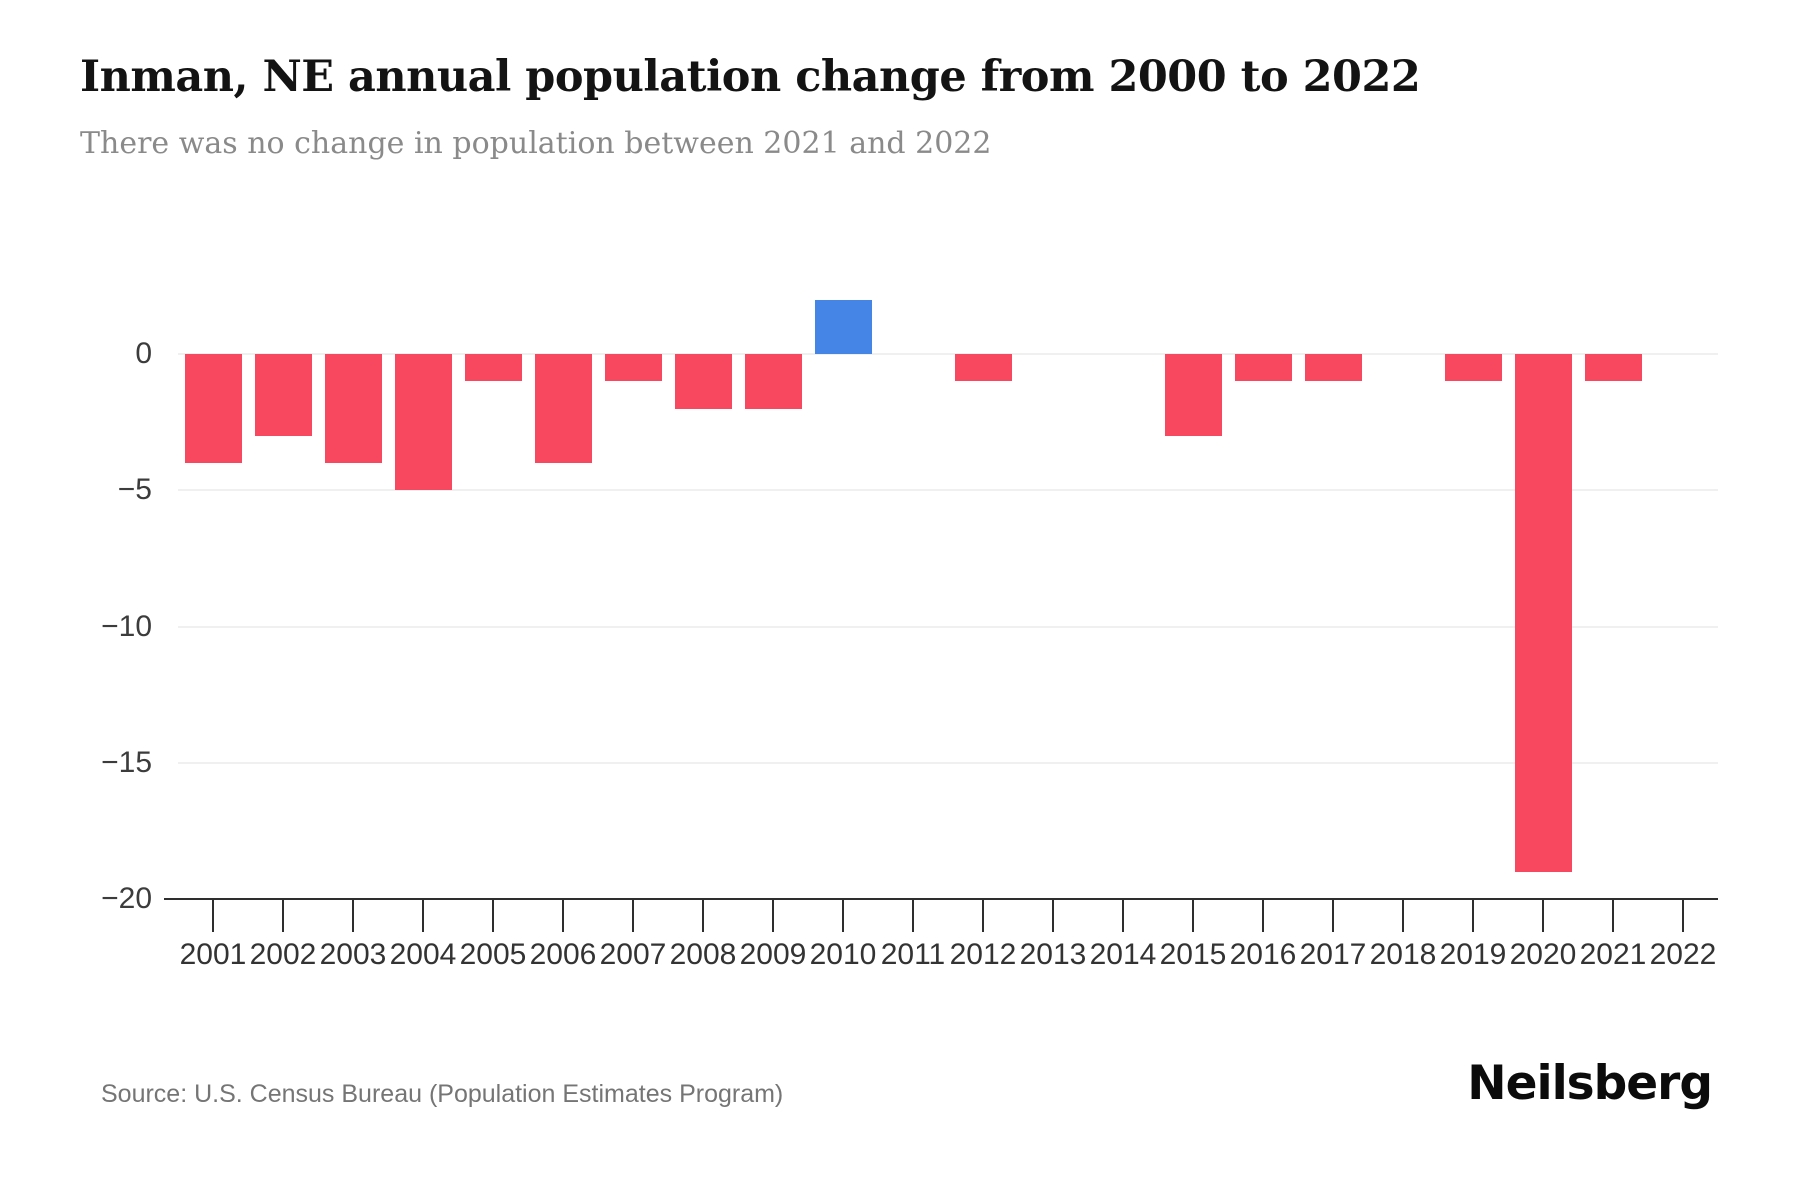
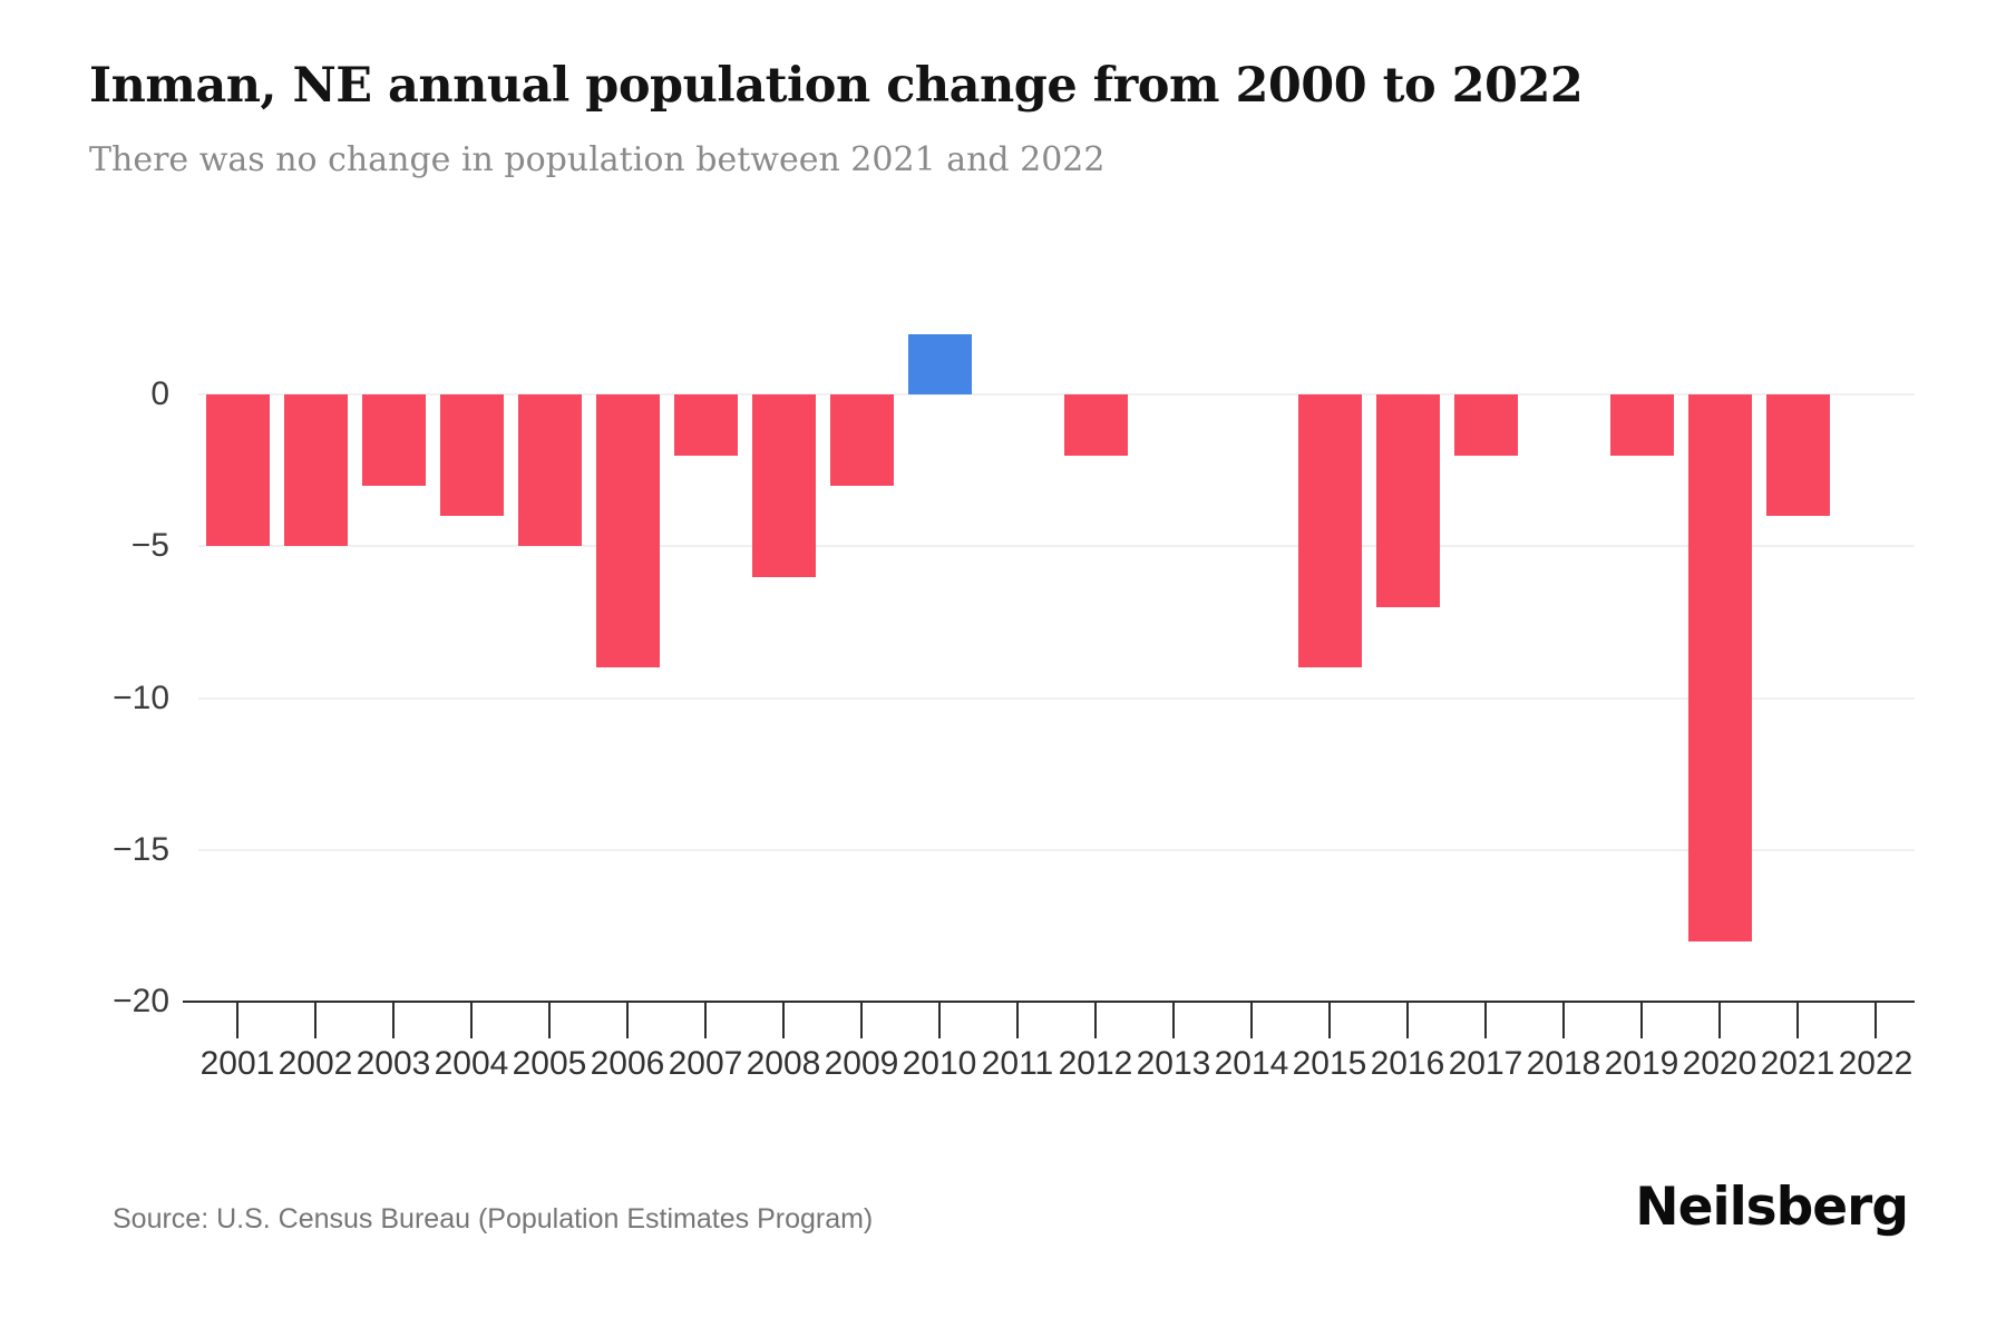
2001: -4 -> -5
2002: -3 -> -5
2003: -4 -> -3
2004: -5 -> -4
2005: -1 -> -5
2006: -4 -> -9
2007: -1 -> -2
2008: -2 -> -6
2009: -2 -> -3
2012: -1 -> -2
2015: -3 -> -9
2016: -1 -> -7
2017: -1 -> -2
2019: -1 -> -2
2020: -19 -> -18
2021: -1 -> -4
